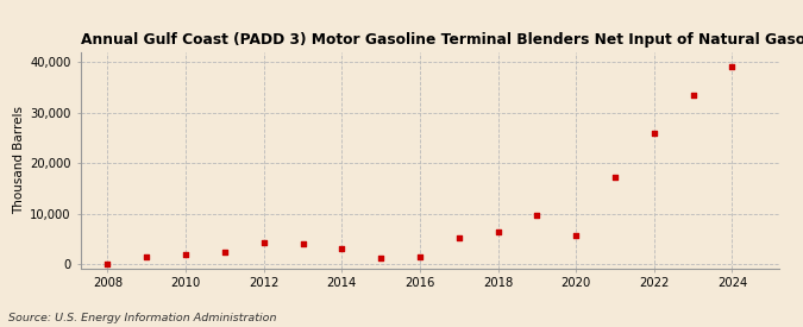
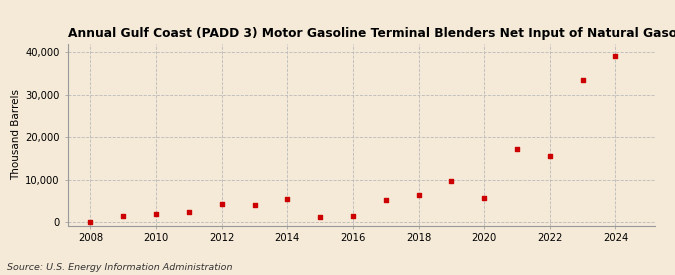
2014: 3,200 -> 5,500
2022: 26,000 -> 15,500
